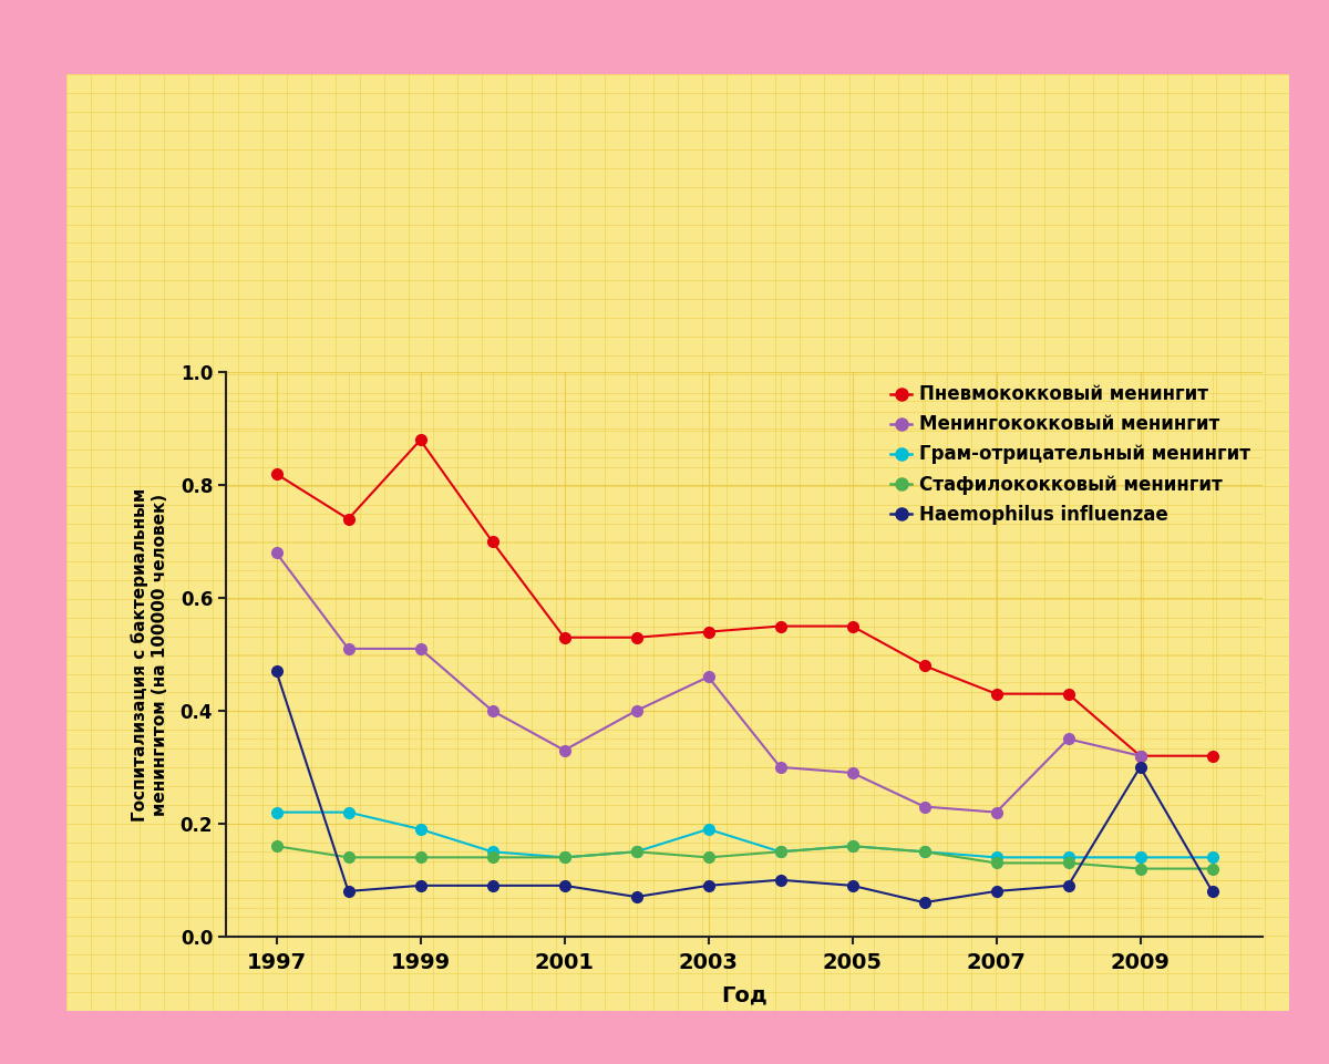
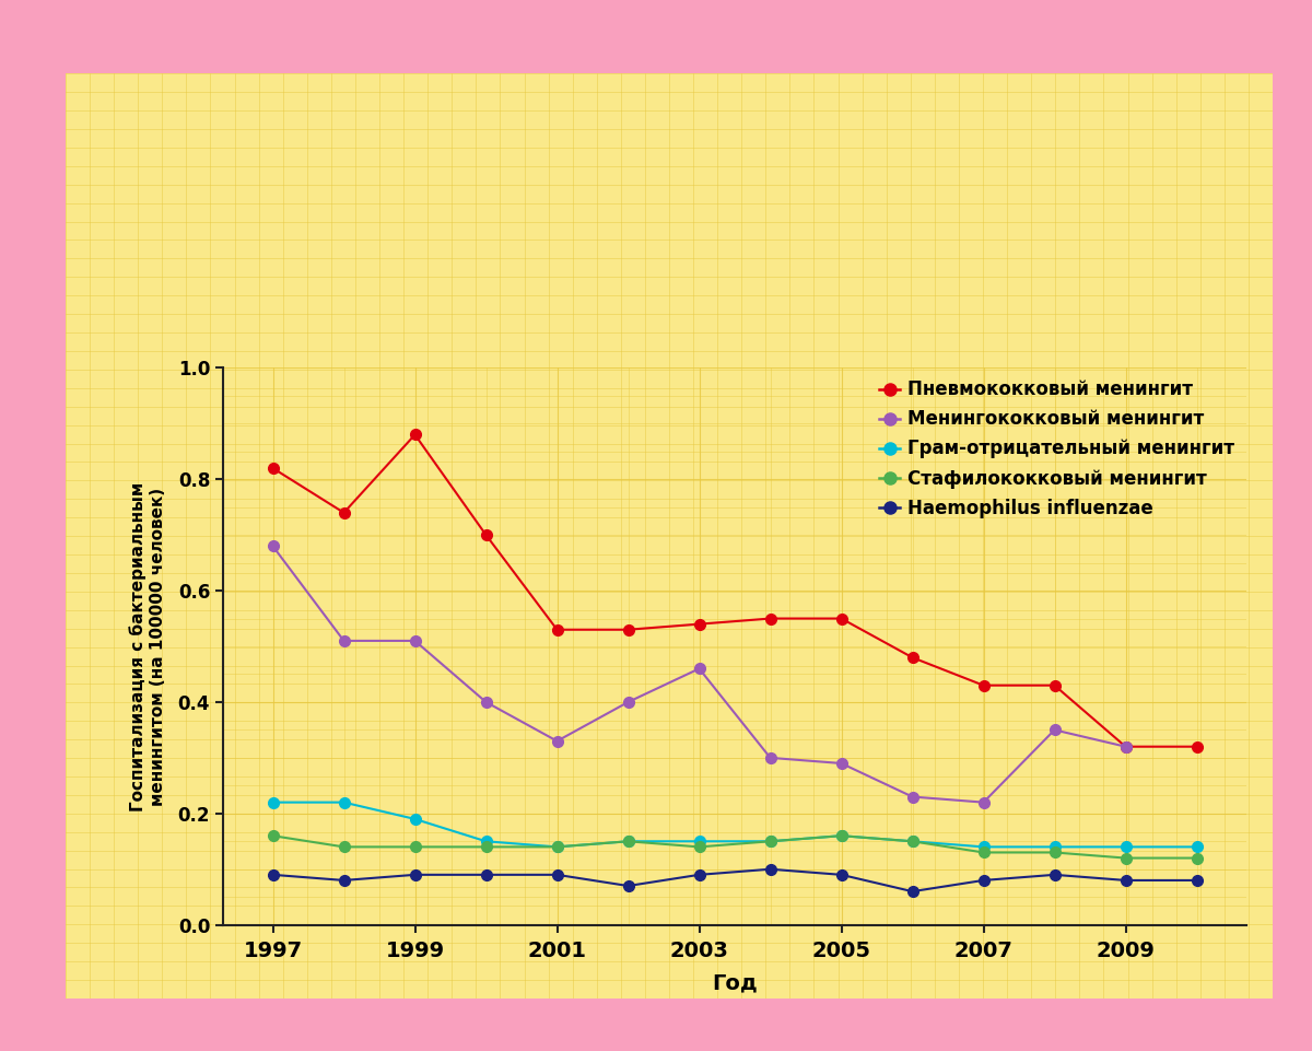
Haemophilus influenzae/1997: 0.47 -> 0.09
Грам-отрицательный менингит/2003: 0.19 -> 0.15
Haemophilus influenzae/2009: 0.30 -> 0.08
